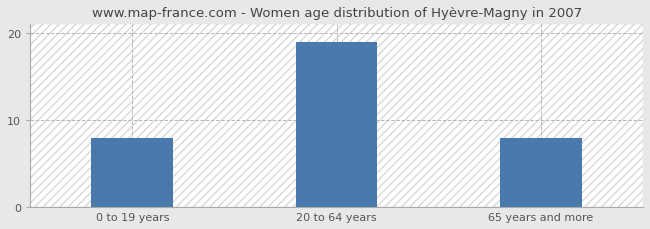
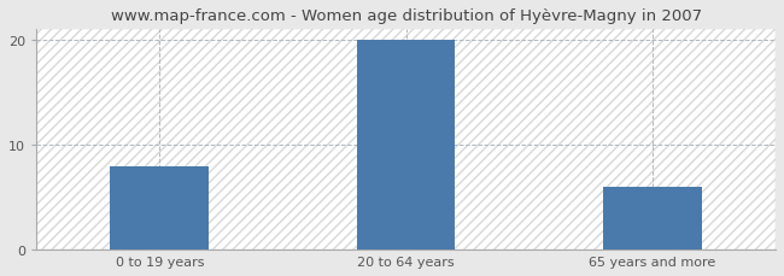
20 to 64 years: 19 -> 20
65 years and more: 8 -> 6
